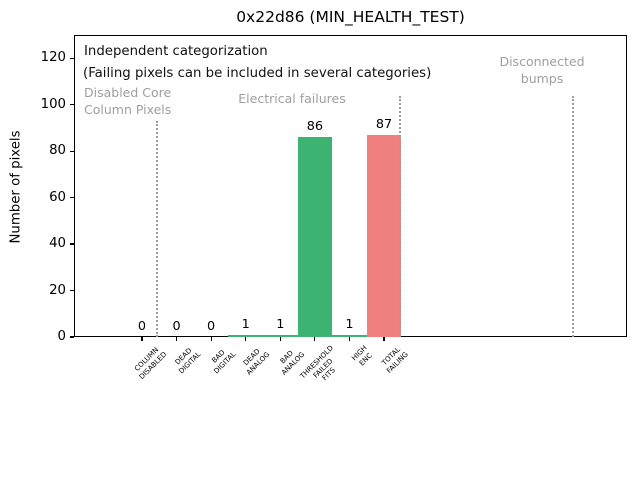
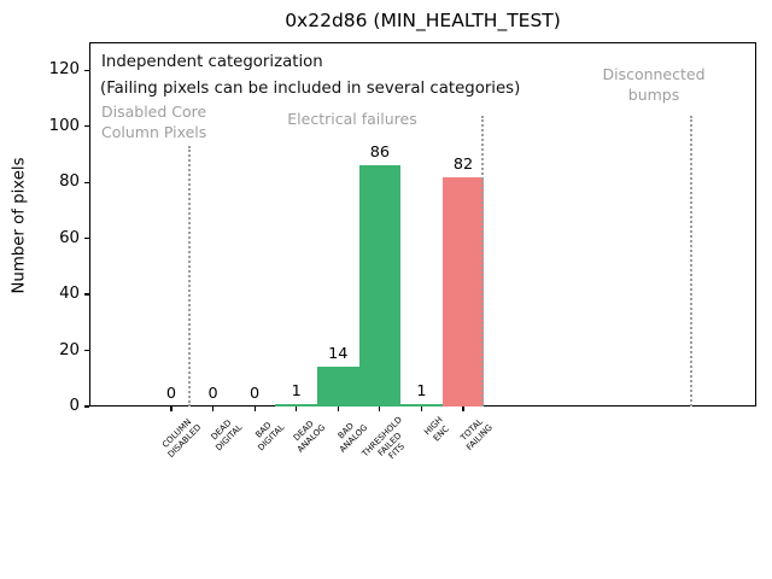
BAD ANALOG: 1 -> 14
TOTAL FAILING: 87 -> 82
